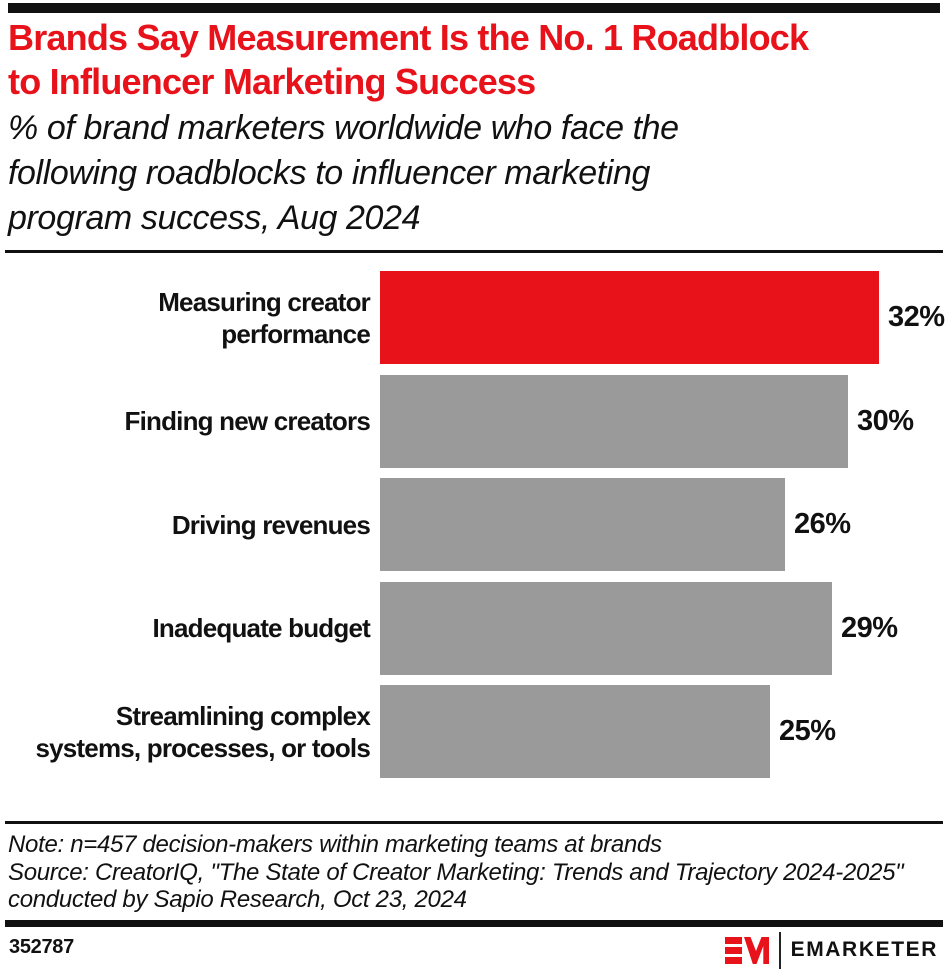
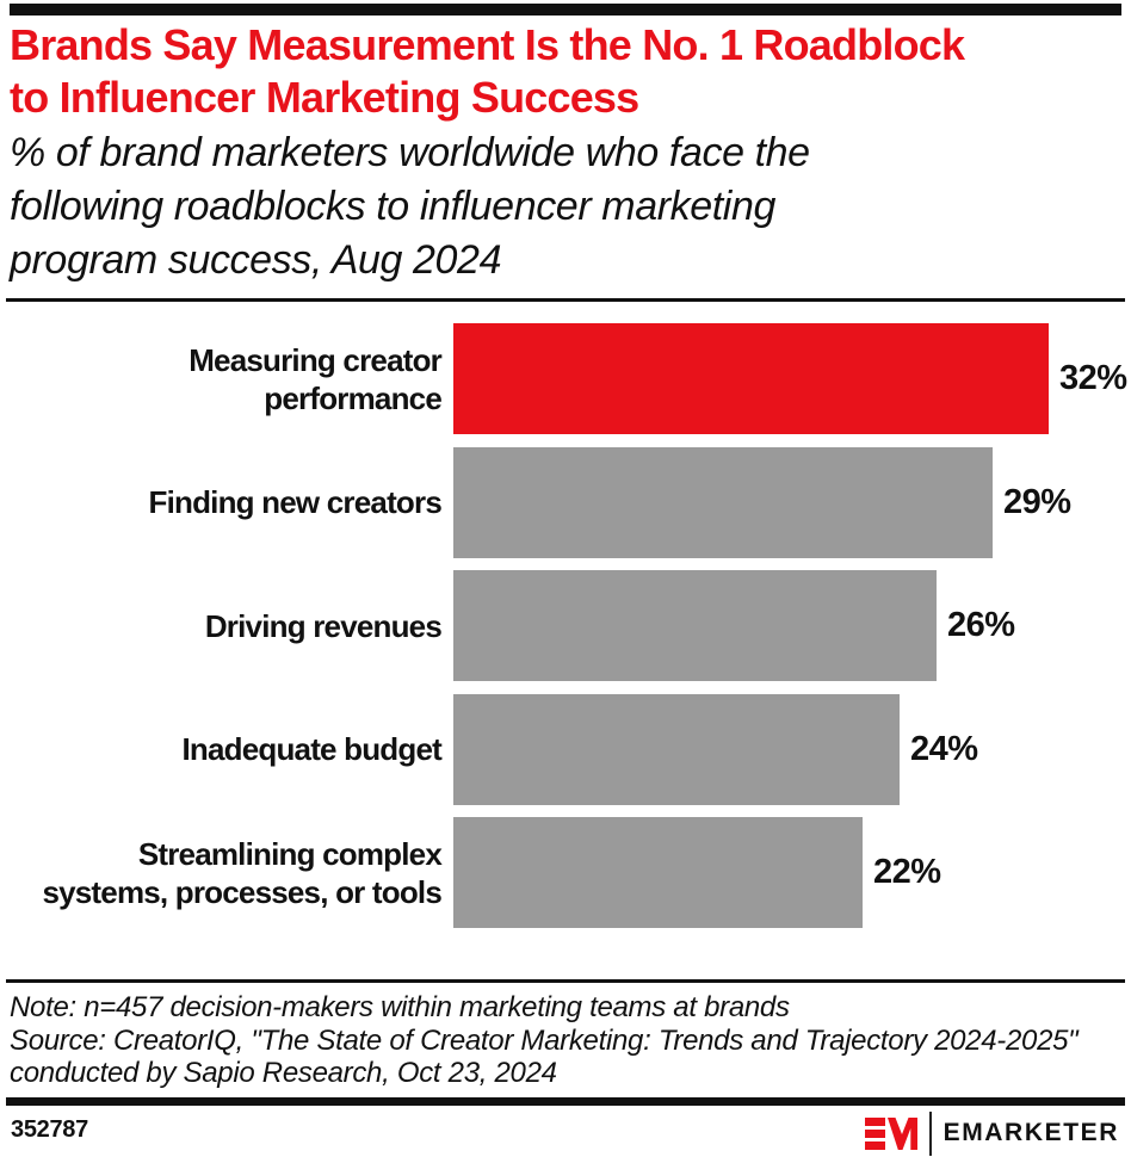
Finding new creators: 30% -> 29%
Inadequate budget: 29% -> 24%
Streamlining complex systems, processes, or tools: 25% -> 22%
